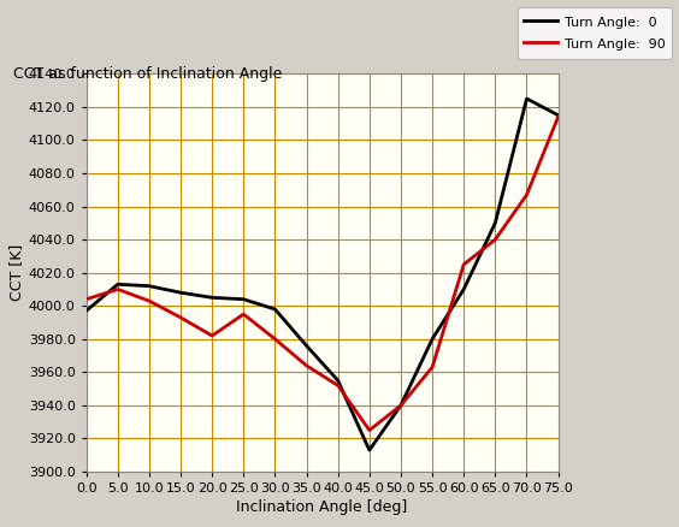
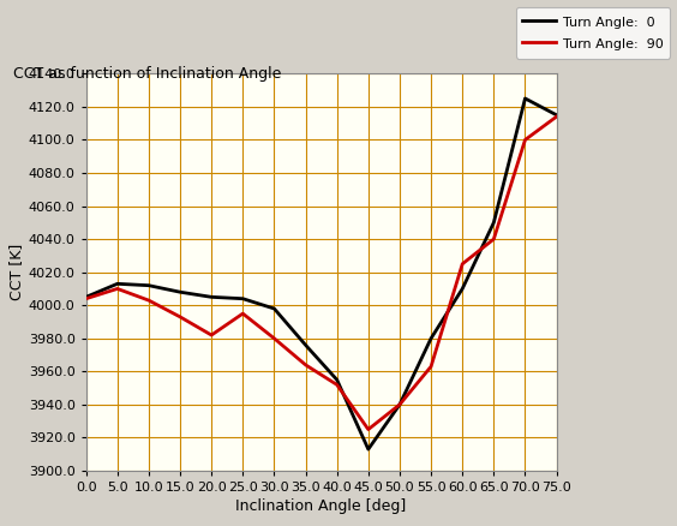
Turn Angle: 0/0.0: 3997 -> 4005
Turn Angle: 90/70.0: 4067 -> 4100
